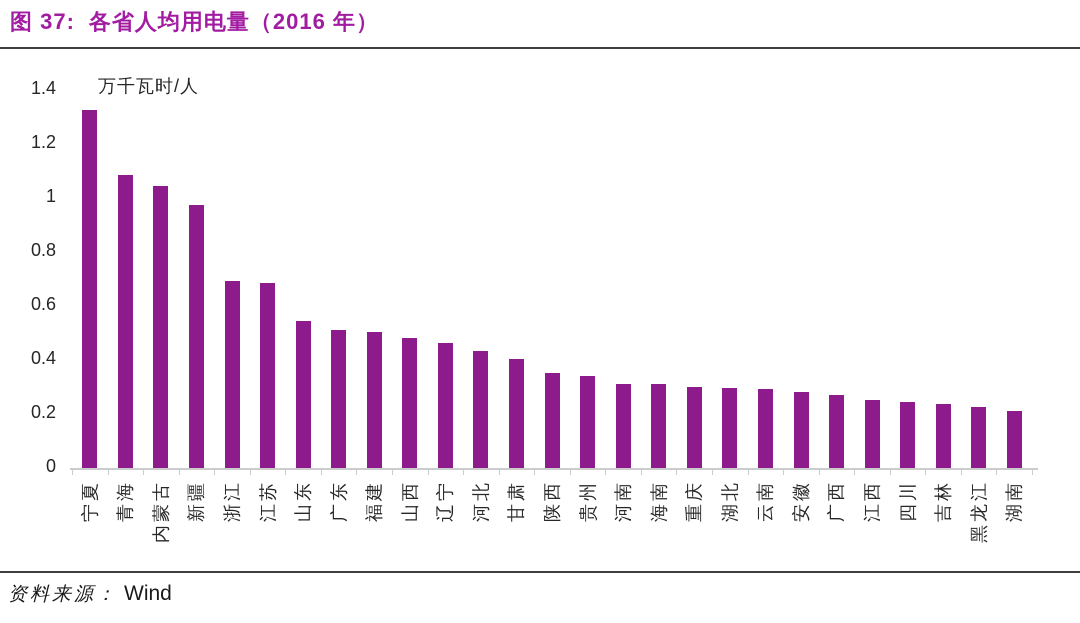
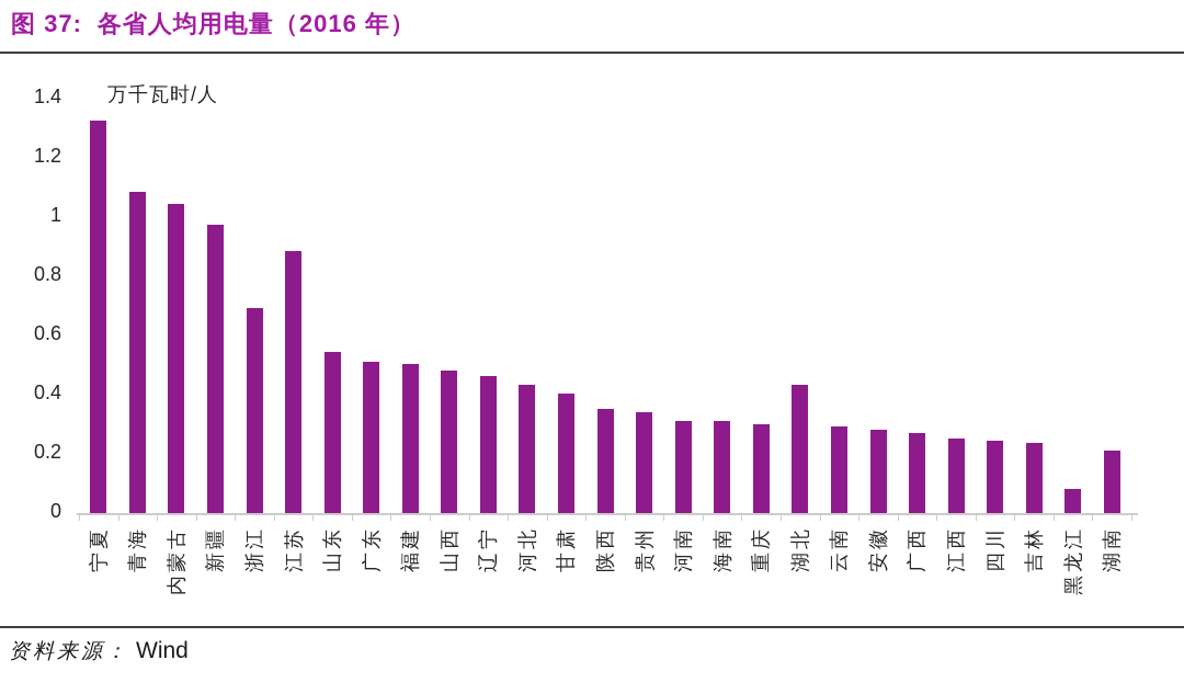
江苏: 0.68 -> 0.88
湖北: 0.29 -> 0.43
黑龙江: 0.23 -> 0.08
